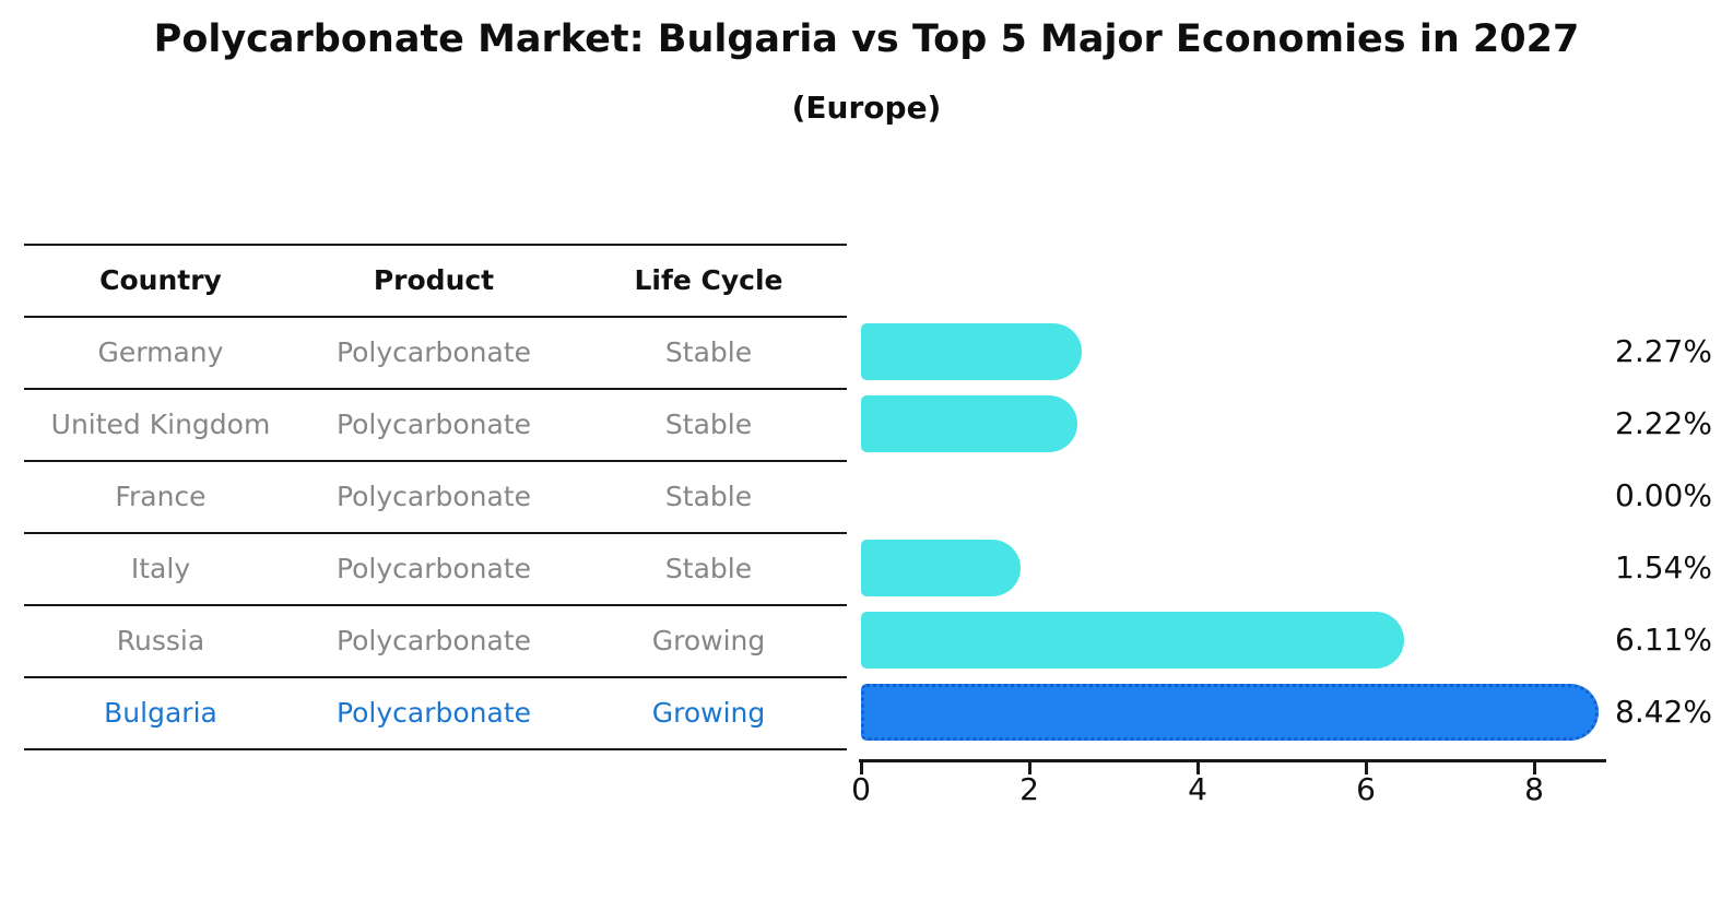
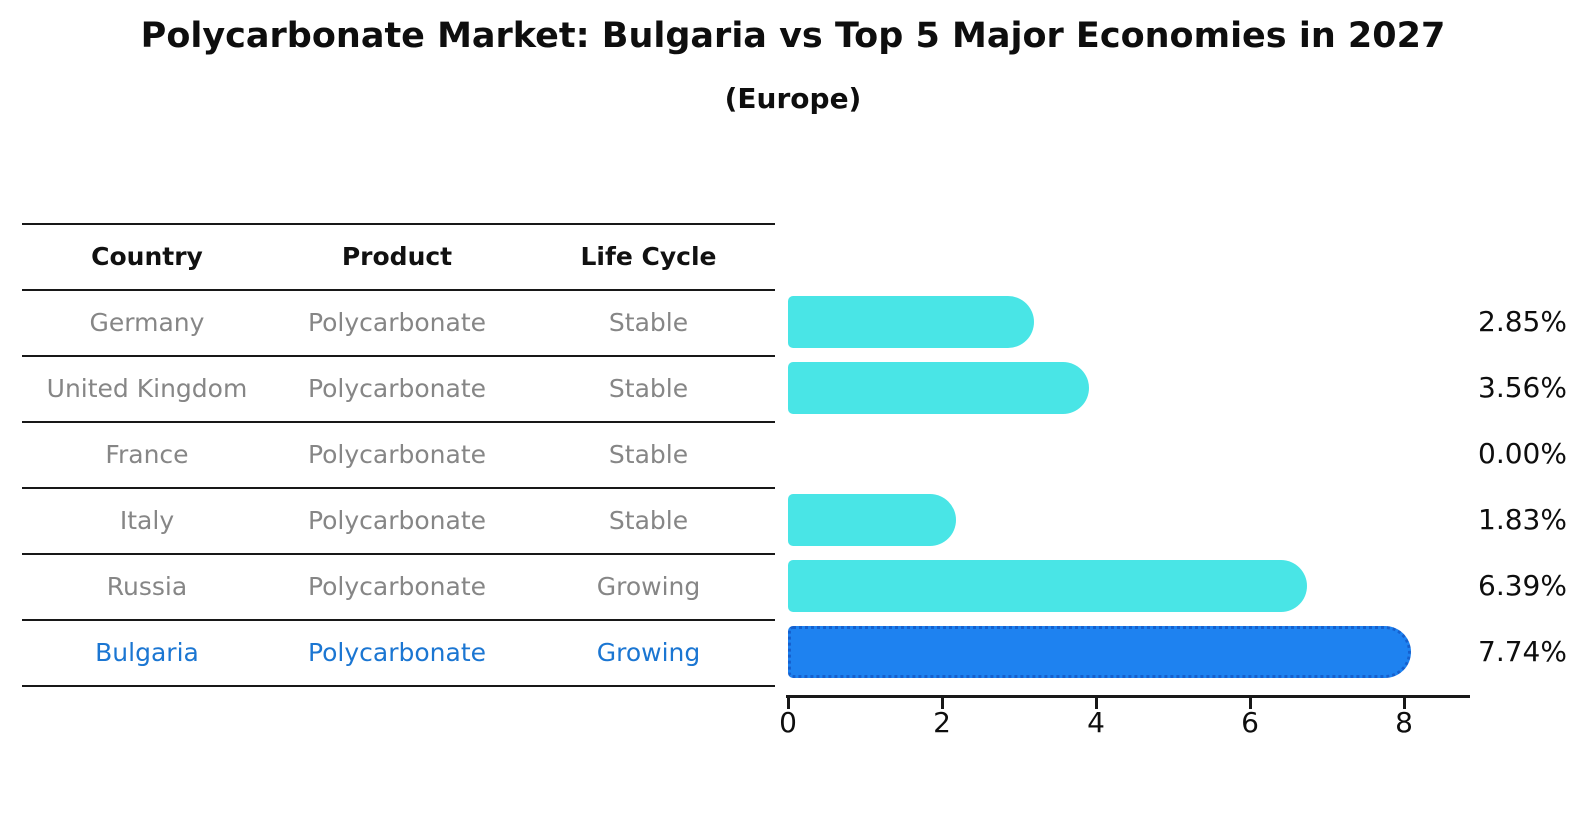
Germany: 2.27% -> 2.85%
United Kingdom: 2.22% -> 3.56%
Italy: 1.54% -> 1.83%
Russia: 6.11% -> 6.39%
Bulgaria: 8.42% -> 7.74%
